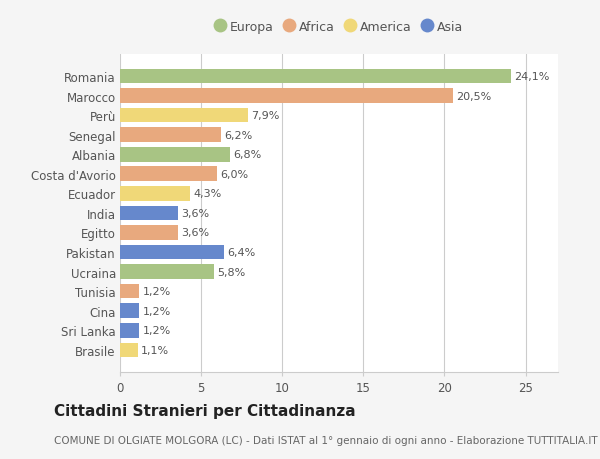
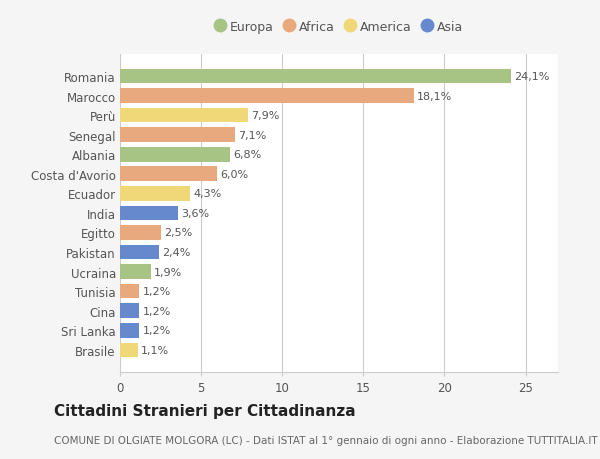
Marocco: 20,5% -> 18,1%
Senegal: 6,2% -> 7,1%
Egitto: 3,6% -> 2,5%
Pakistan: 6,4% -> 2,4%
Ucraina: 5,8% -> 1,9%
